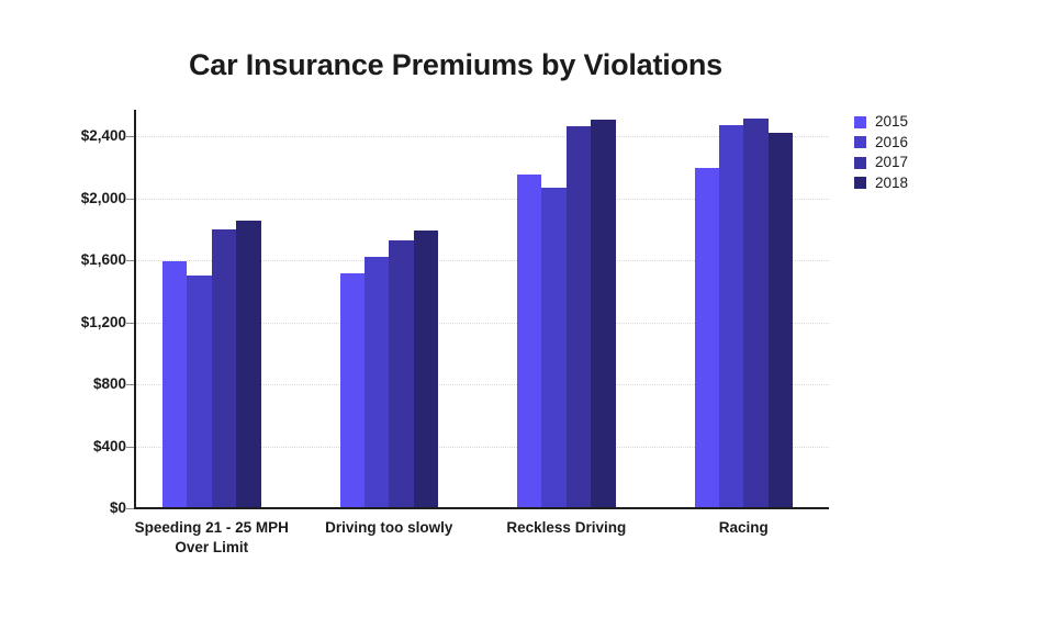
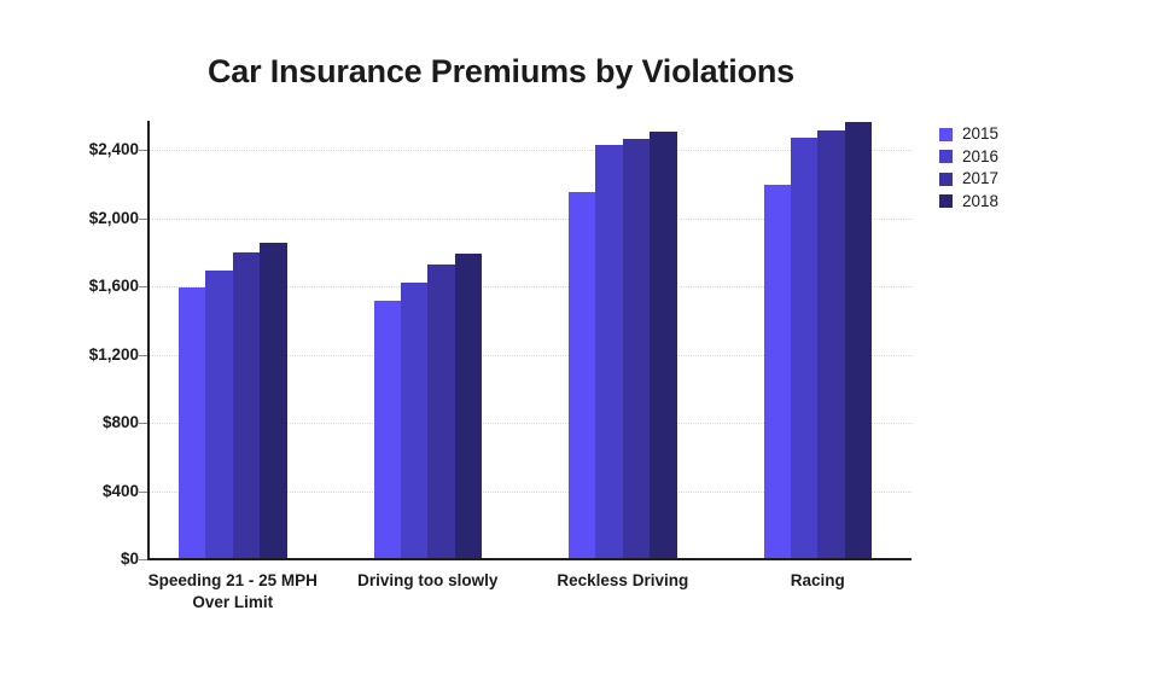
2016/Speeding 21 - 25 MPH Over Limit: $1500 -> $1690
2016/Reckless Driving: $2070 -> $2430
2018/Racing: $2420 -> $2560
